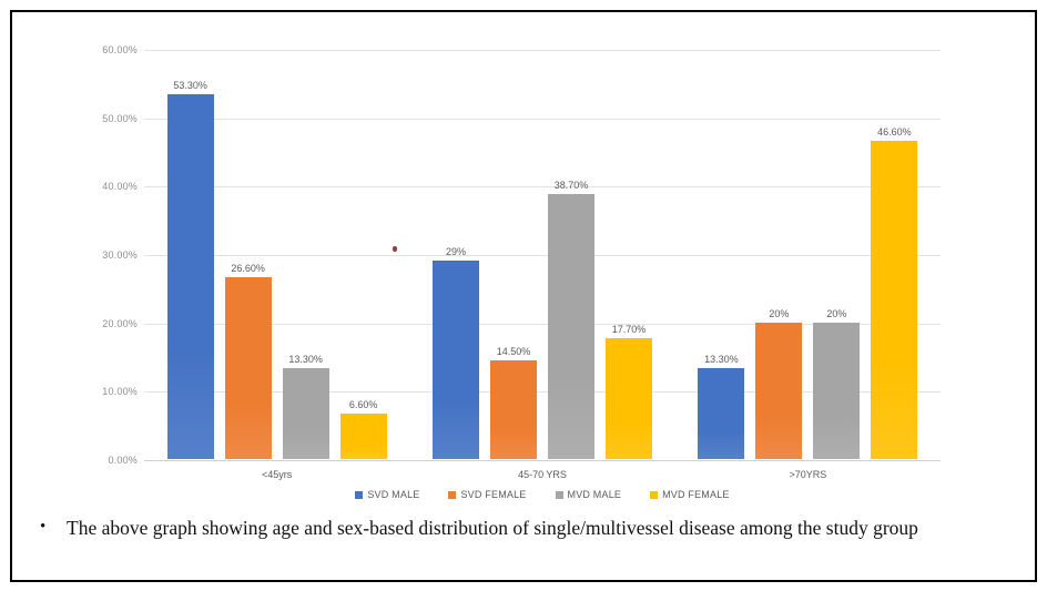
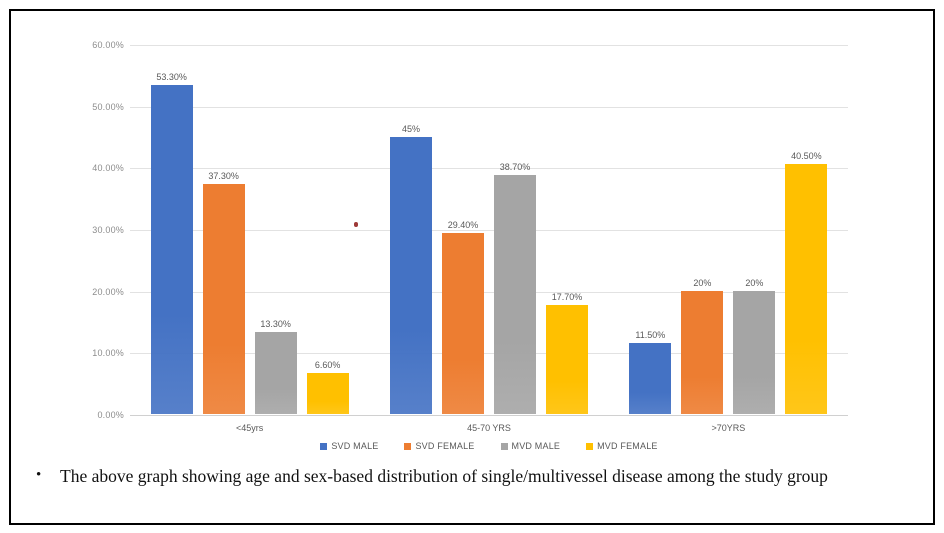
SVD FEMALE/<45yrs: 26.60% -> 37.30%
SVD MALE/45-70 YRS: 29% -> 45%
SVD FEMALE/45-70 YRS: 14.50% -> 29.40%
SVD MALE/>70YRS: 13.30% -> 11.50%
MVD FEMALE/>70YRS: 46.60% -> 40.50%
